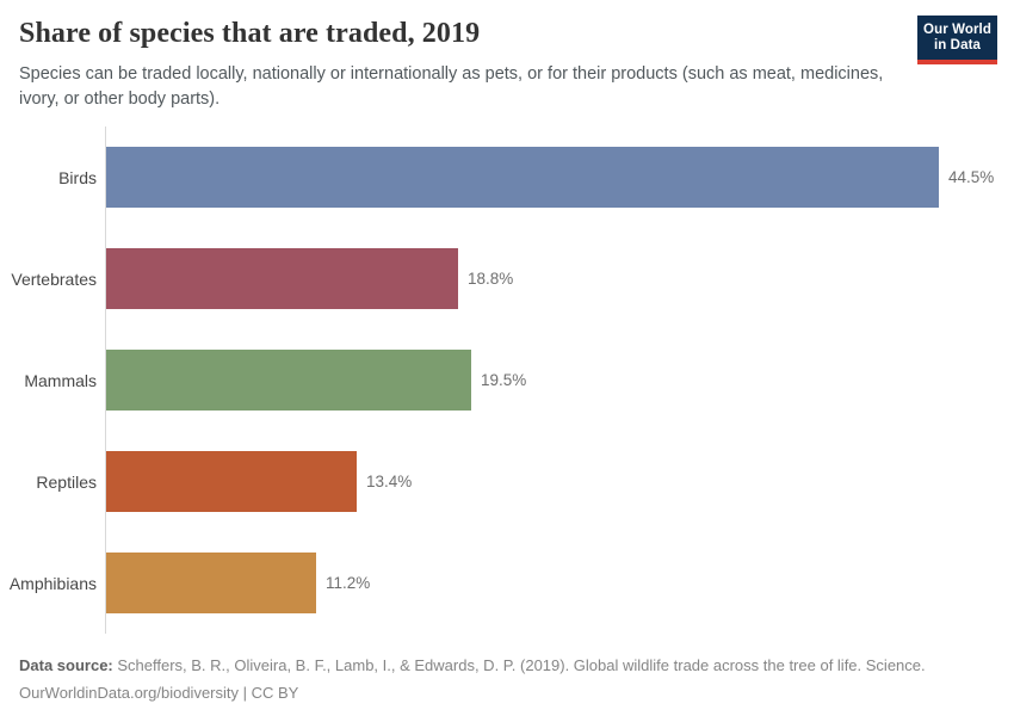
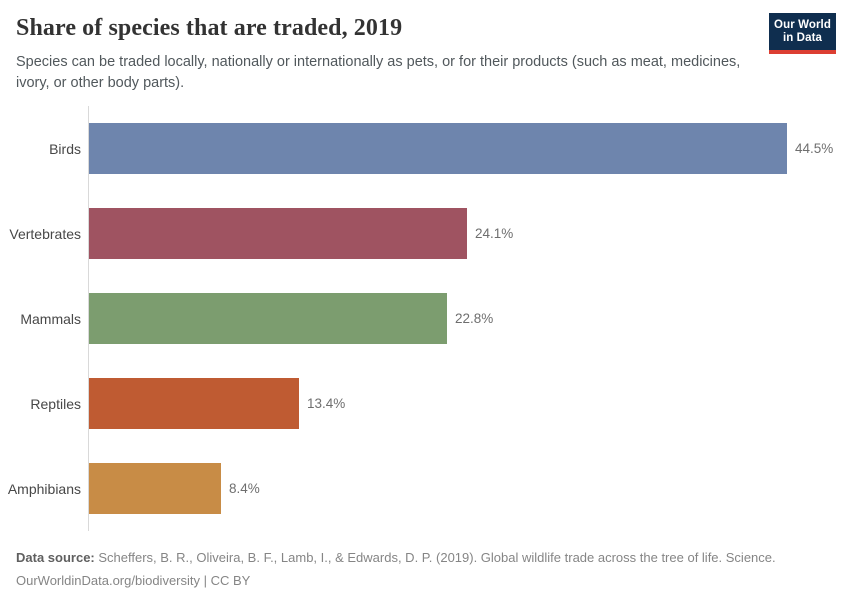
Vertebrates: 18.8% -> 24.1%
Mammals: 19.5% -> 22.8%
Amphibians: 11.2% -> 8.4%
